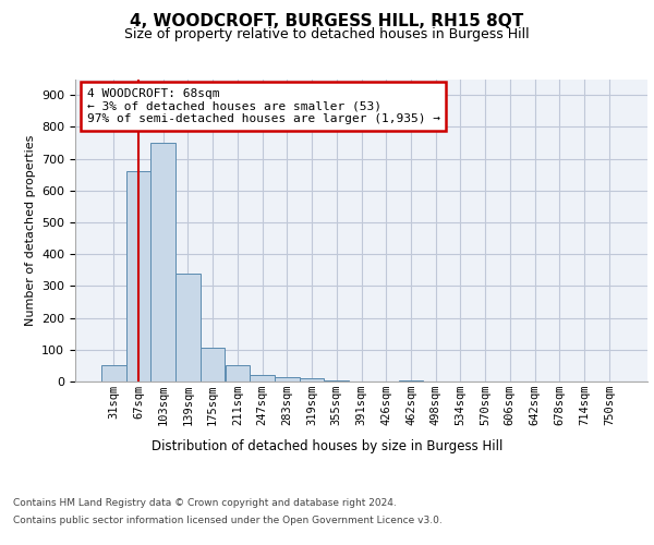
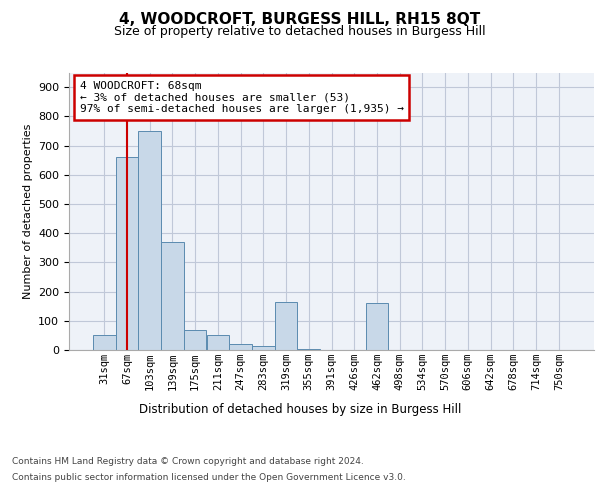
139sqm: 340 -> 370
175sqm: 107 -> 70
319sqm: 10 -> 165
462sqm: 5 -> 160
